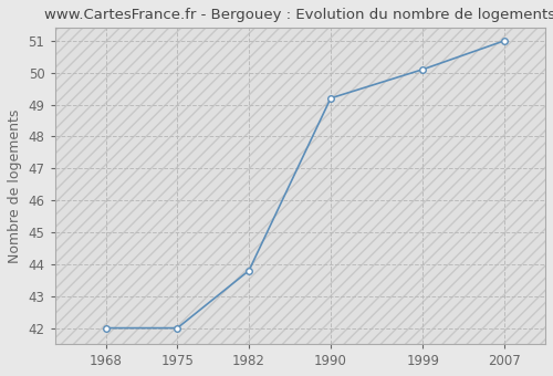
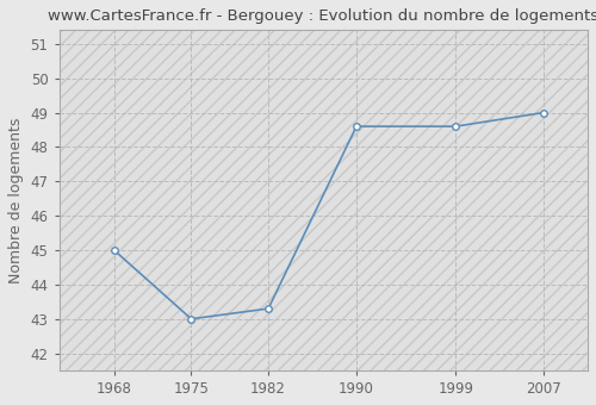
1968: 42.0 -> 45.0
1975: 42.0 -> 43.0
1982: 43.8 -> 43.3
1990: 49.2 -> 48.6
1999: 50.1 -> 48.6
2007: 51.0 -> 49.0
